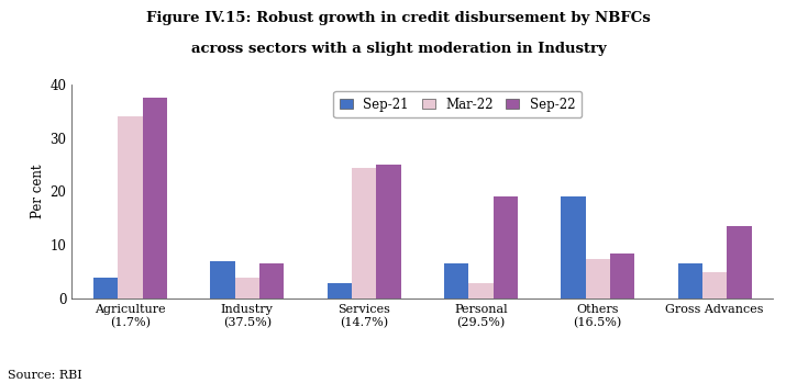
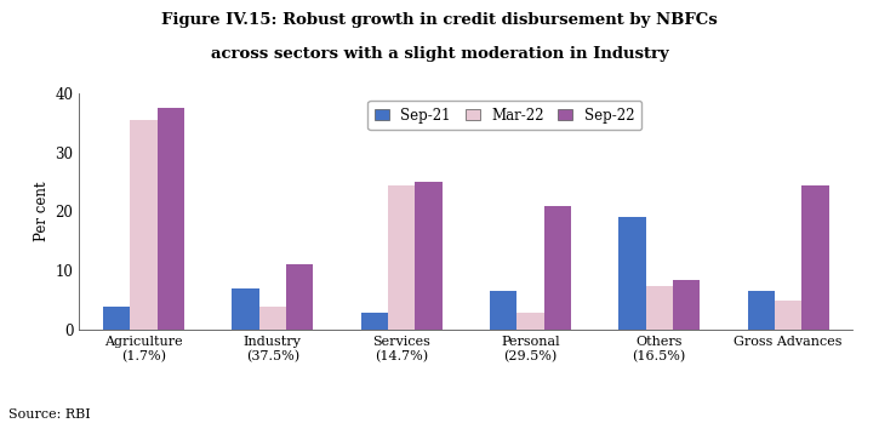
Mar-22/Agriculture (1.7%): 34.0 -> 35.5
Sep-22/Industry (37.5%): 6.5 -> 11.0
Sep-22/Personal (29.5%): 19.0 -> 21.0
Sep-22/Gross Advances: 13.5 -> 24.5
